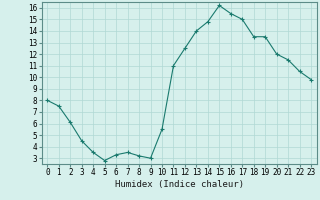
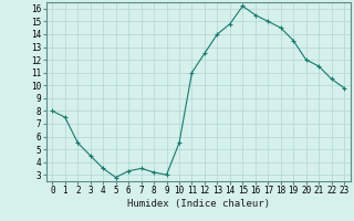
2: 6.1 -> 5.5
18: 13.5 -> 14.5
